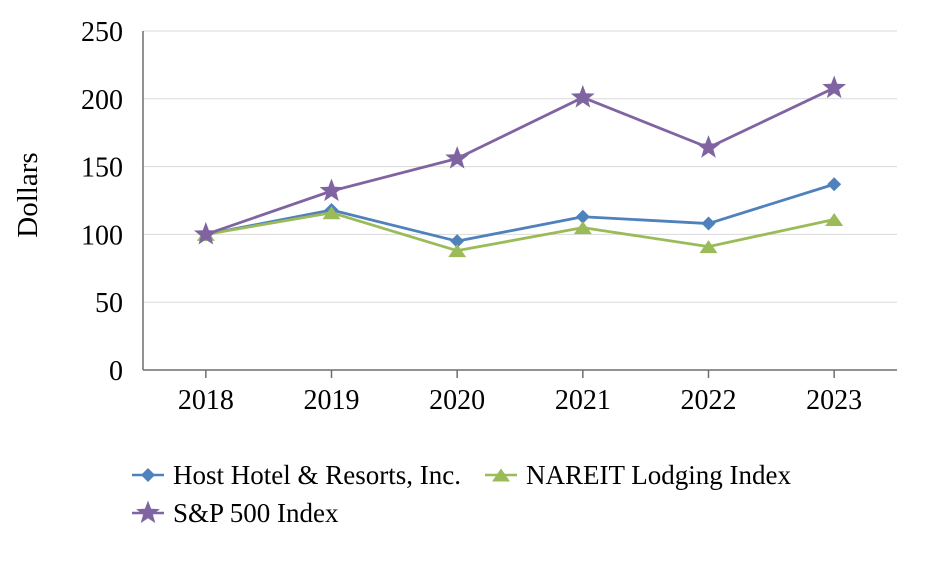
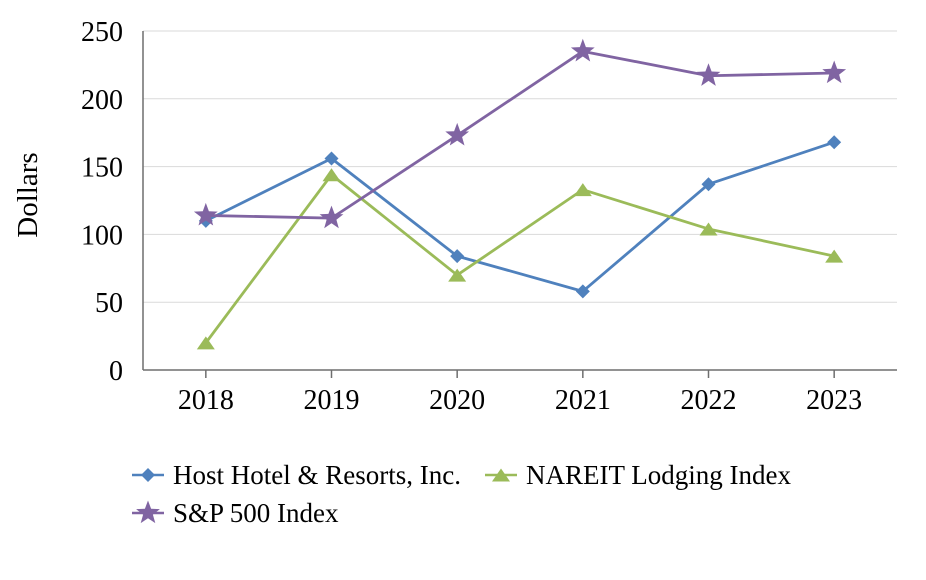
Host Hotel & Resorts, Inc./2018: 100 -> 110
NAREIT Lodging Index/2018: 100 -> 20
S&P 500 Index/2018: 100 -> 114
Host Hotel & Resorts, Inc./2019: 118 -> 156
NAREIT Lodging Index/2019: 116 -> 144
S&P 500 Index/2019: 132 -> 112
Host Hotel & Resorts, Inc./2020: 95 -> 84
NAREIT Lodging Index/2020: 88 -> 70
S&P 500 Index/2020: 156 -> 173
Host Hotel & Resorts, Inc./2021: 113 -> 58
NAREIT Lodging Index/2021: 105 -> 133
S&P 500 Index/2021: 201 -> 235
Host Hotel & Resorts, Inc./2022: 108 -> 137
NAREIT Lodging Index/2022: 91 -> 104
S&P 500 Index/2022: 164 -> 217
Host Hotel & Resorts, Inc./2023: 137 -> 168
NAREIT Lodging Index/2023: 111 -> 84
S&P 500 Index/2023: 208 -> 219
